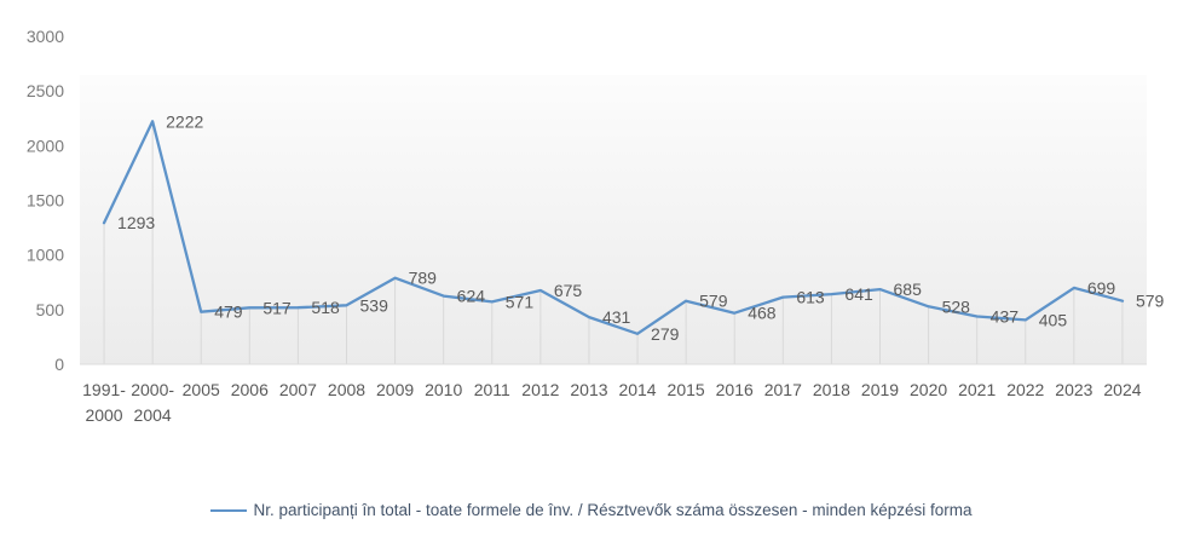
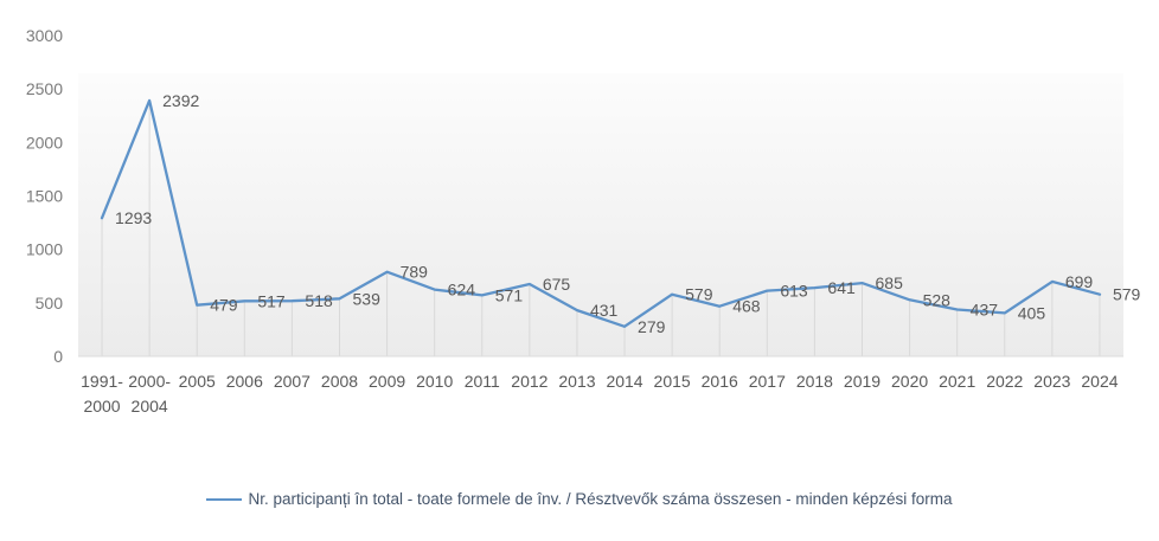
2000- 2004: 2222 -> 2392
